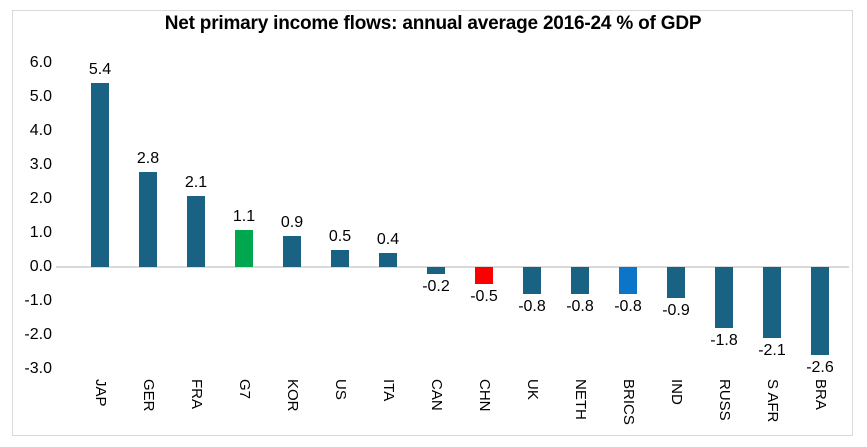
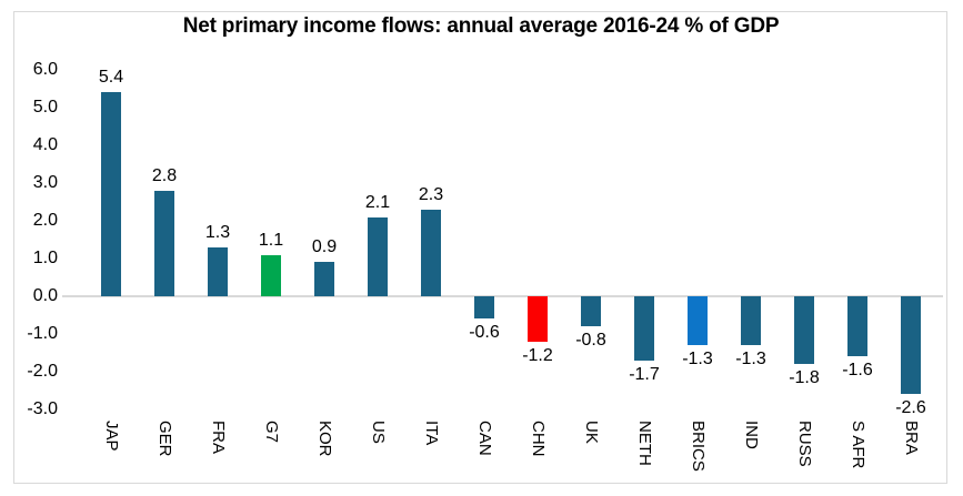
FRA: 2.1 -> 1.3
US: 0.5 -> 2.1
ITA: 0.4 -> 2.3
CAN: -0.2 -> -0.6
CHN: -0.5 -> -1.2
NETH: -0.8 -> -1.7
BRICS: -0.8 -> -1.3
IND: -0.9 -> -1.3
S AFR: -2.1 -> -1.6
